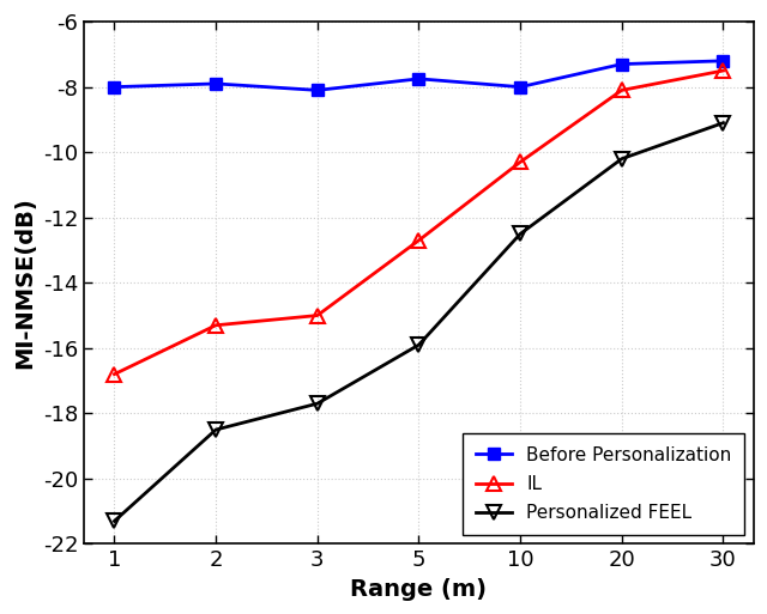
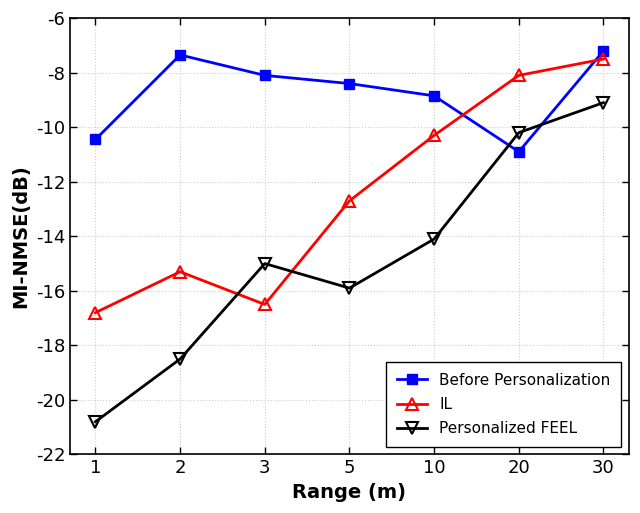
Before Personalization/1: -8.00 -> -10.45
Personalized FEEL/1: -21.3 -> -20.8
Before Personalization/2: -7.90 -> -7.35
IL/3: -15.0 -> -16.5
Personalized FEEL/3: -17.7 -> -15.0
Before Personalization/5: -7.75 -> -8.40
Before Personalization/10: -8.00 -> -8.85
Personalized FEEL/10: -12.5 -> -14.1
Before Personalization/20: -7.30 -> -10.90
